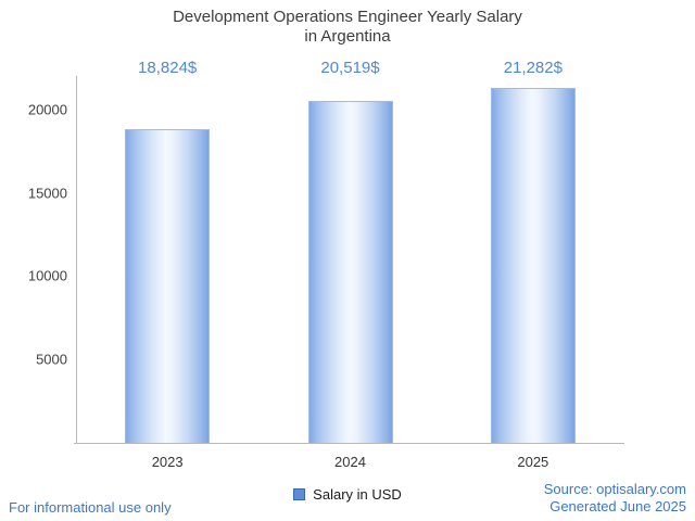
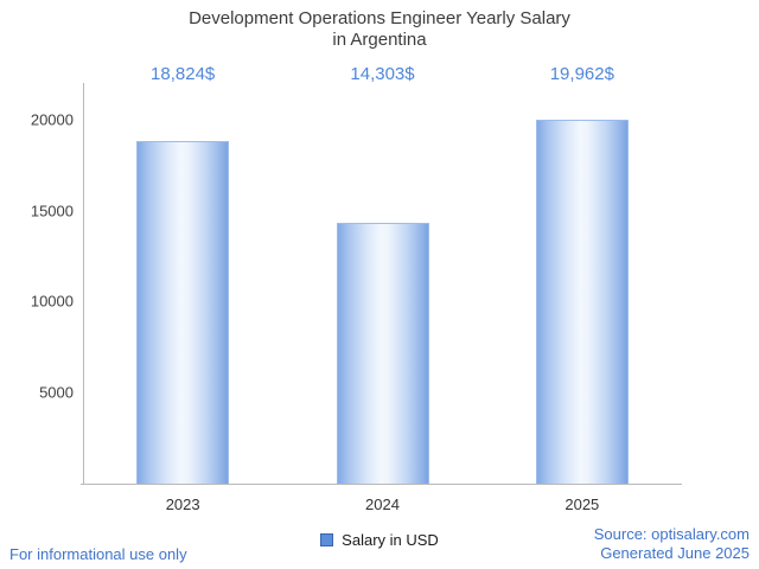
2024: 20,519 -> 14,303
2025: 21,282 -> 19,962
